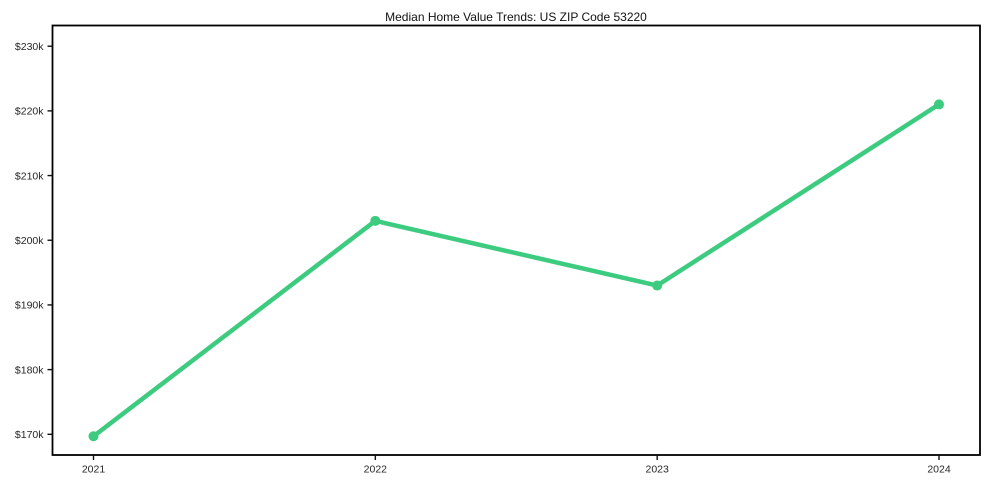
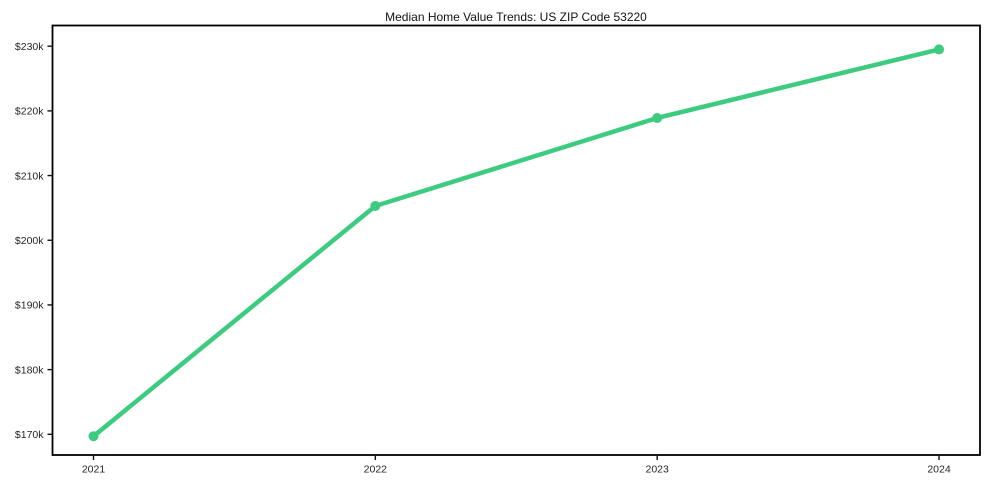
2022: $203k -> $205k
2023: $193k -> $219k
2024: $221k -> $230k
